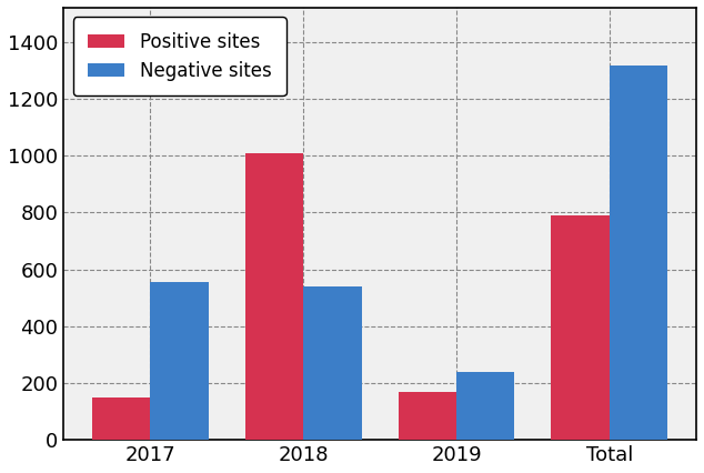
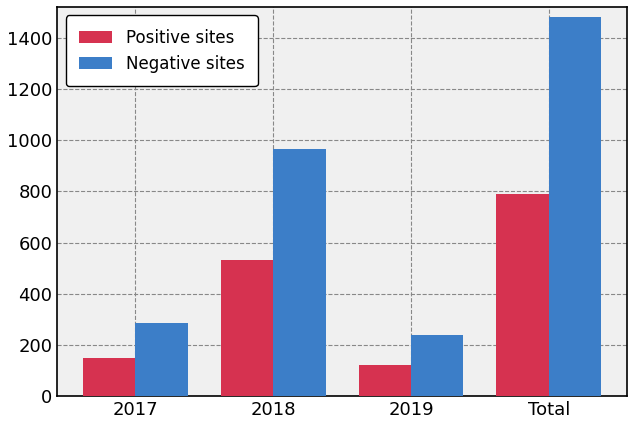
Negative sites/2017: 555 -> 285
Positive sites/2018: 1010 -> 530
Negative sites/2018: 540 -> 965
Positive sites/2019: 170 -> 123
Negative sites/Total: 1315 -> 1480
